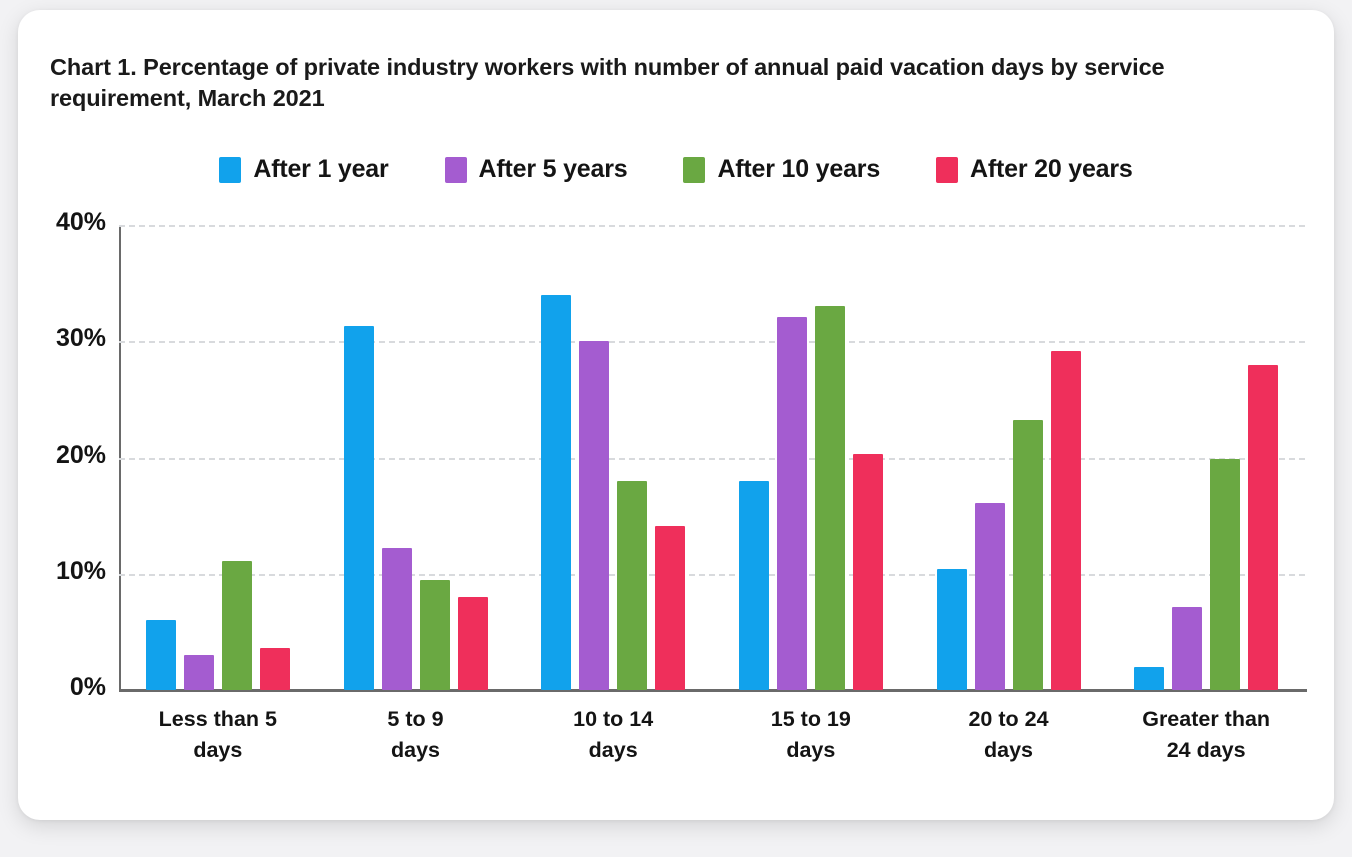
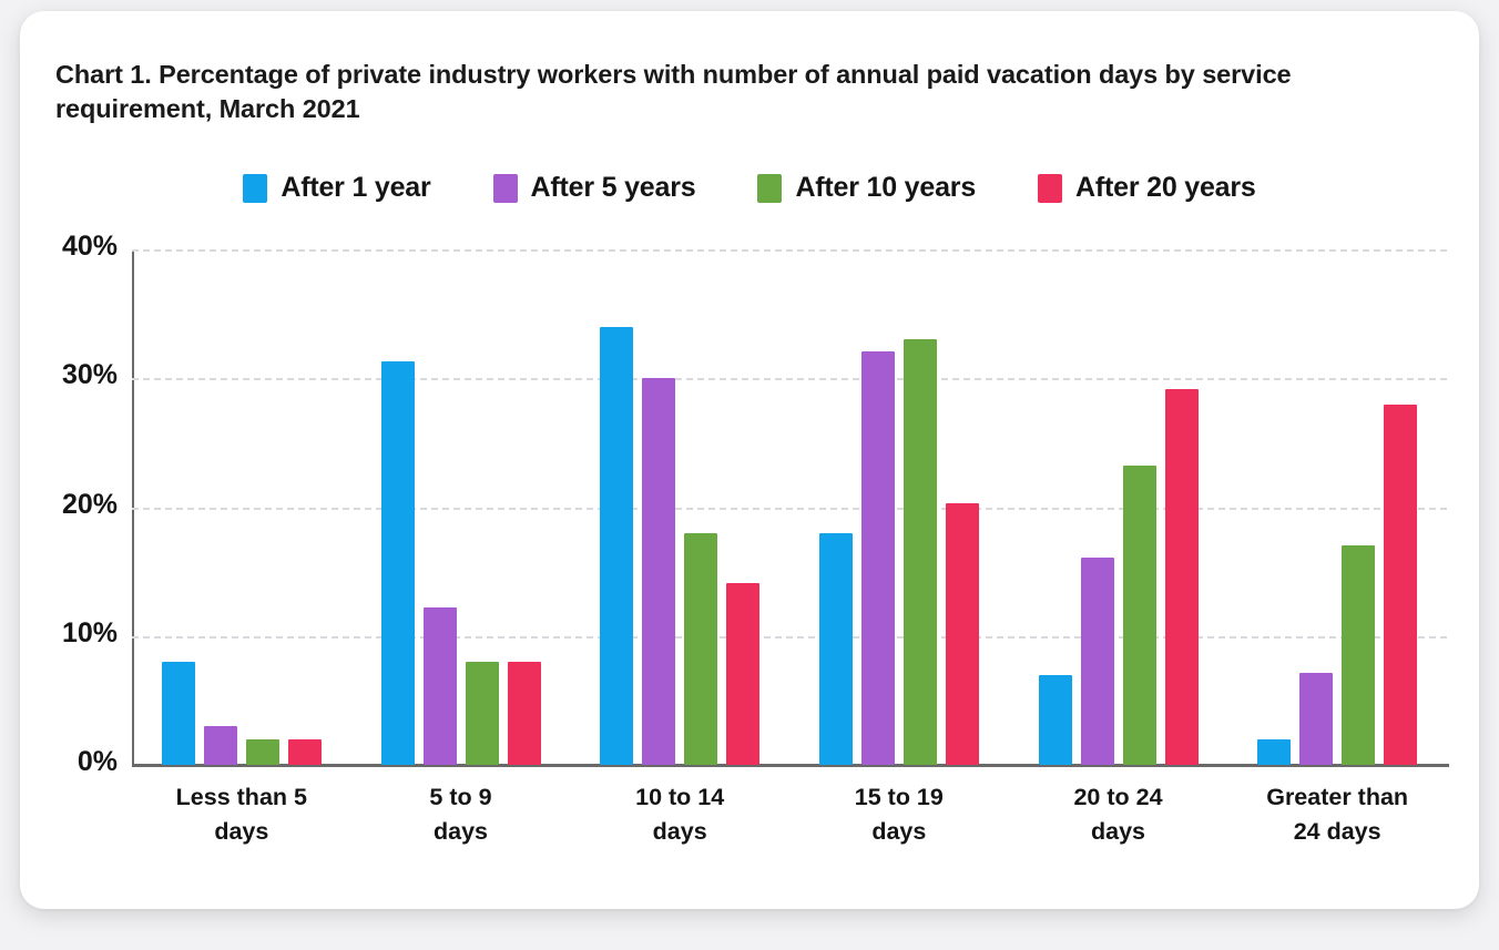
After 1 year/Less than 5 days: 6.0% -> 8.0%
After 10 years/Less than 5 days: 11.1% -> 2.0%
After 20 years/Less than 5 days: 3.6% -> 2.0%
After 10 years/5 to 9 days: 9.5% -> 8.0%
After 1 year/20 to 24 days: 10.4% -> 7.0%
After 10 years/Greater than 24 days: 19.9% -> 17.0%
